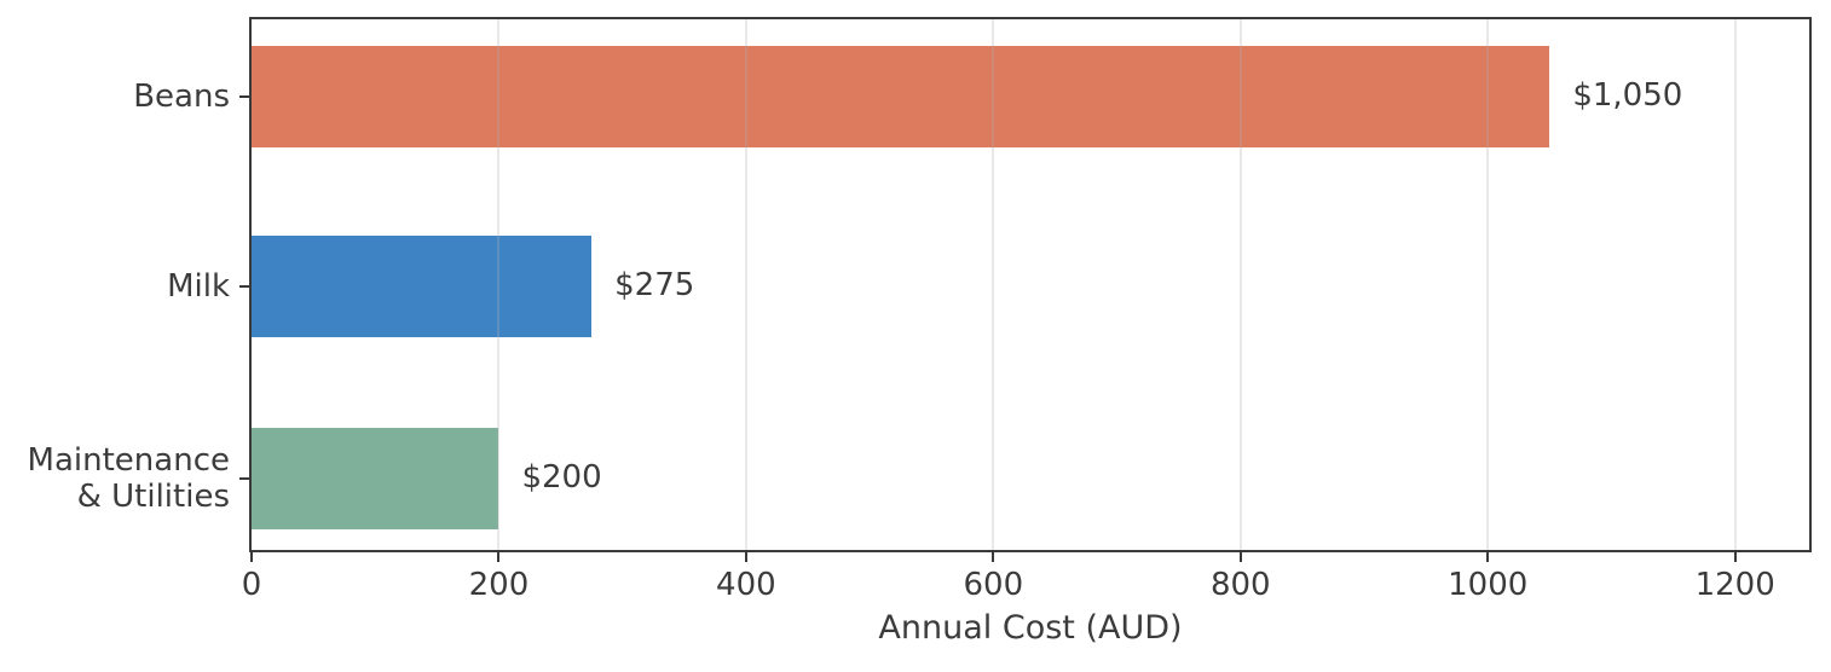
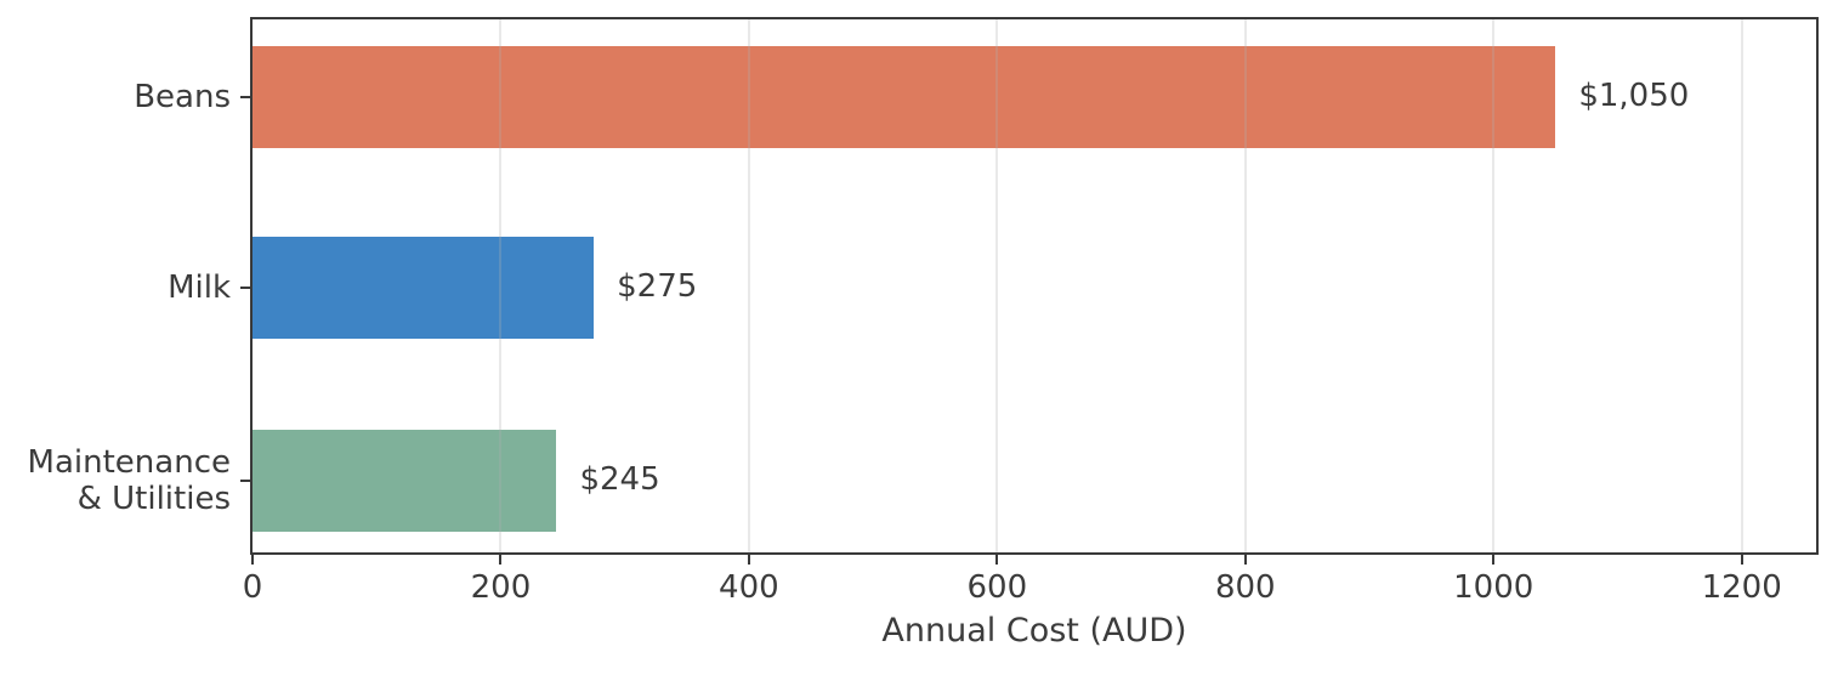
Maintenance & Utilities: $200 -> $245
